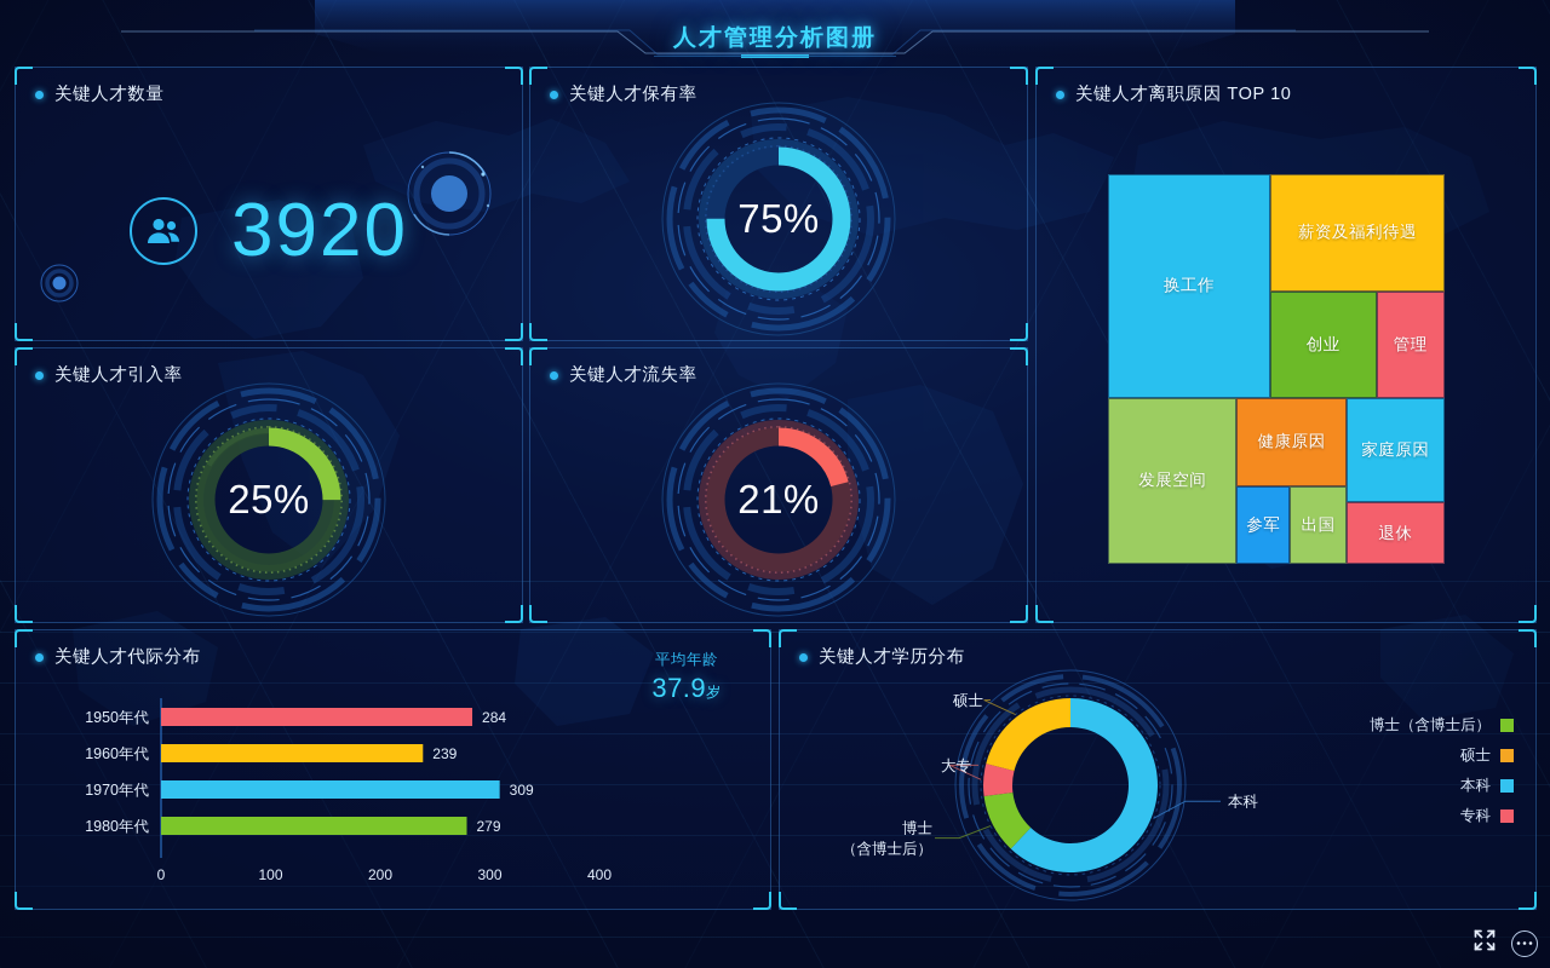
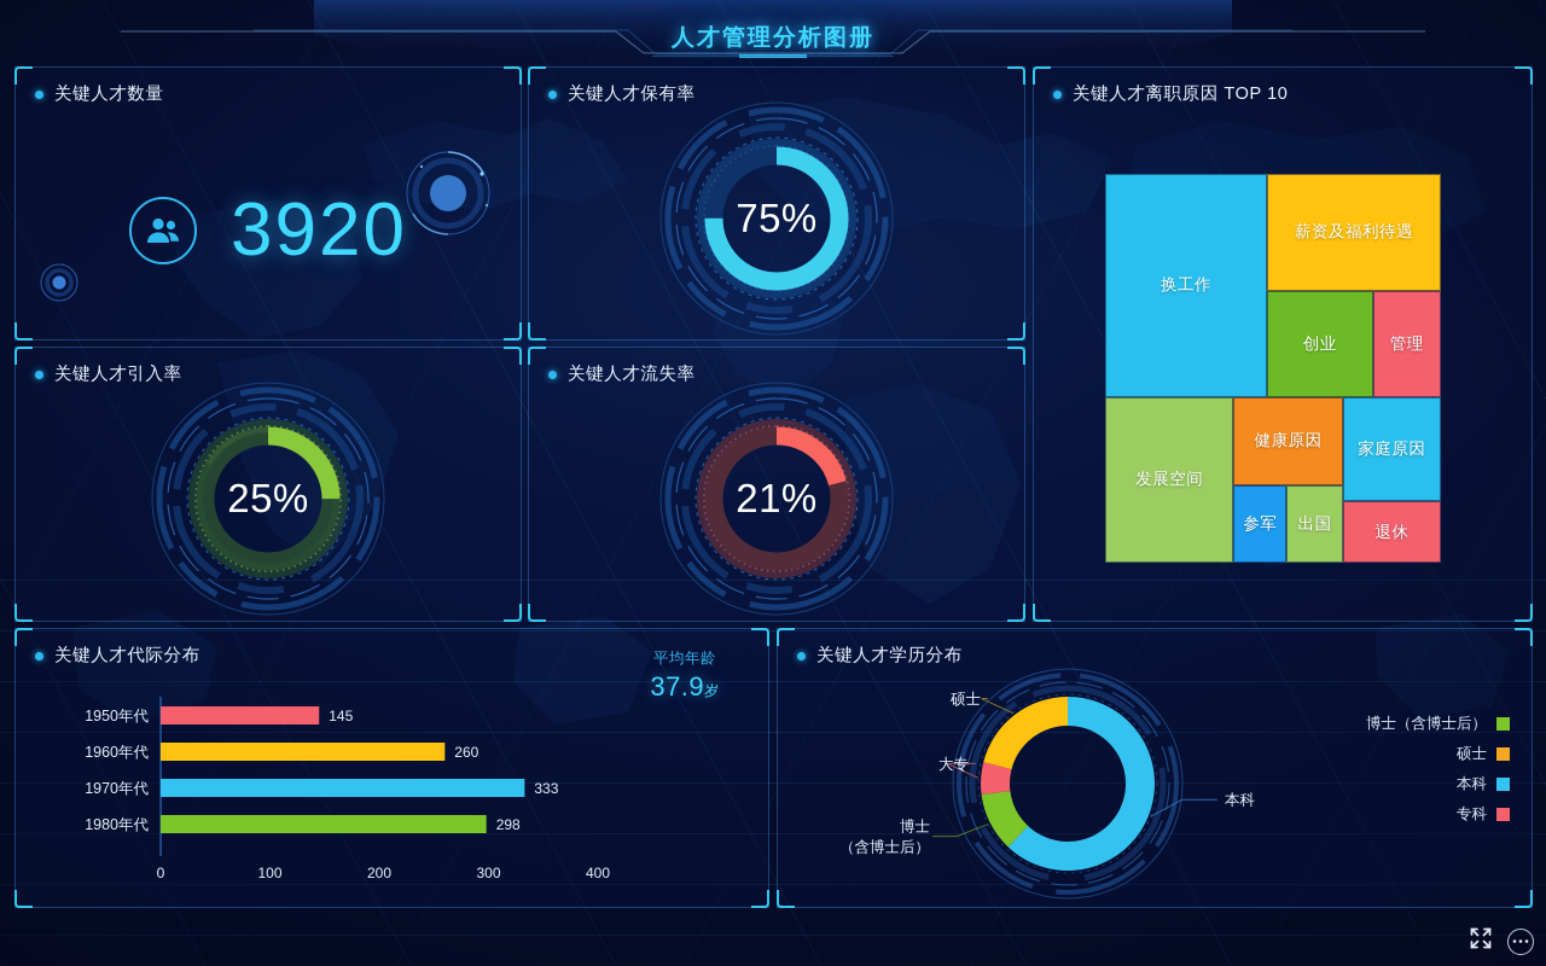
关键人才代际分布/1950年代: 284 -> 145
关键人才代际分布/1960年代: 239 -> 260
关键人才代际分布/1970年代: 309 -> 333
关键人才代际分布/1980年代: 279 -> 298
